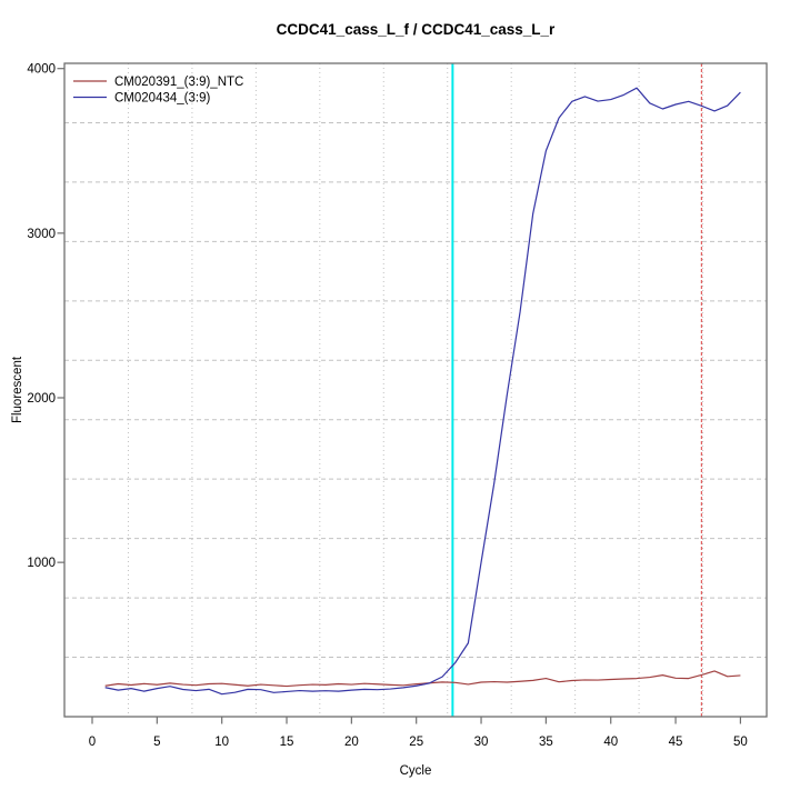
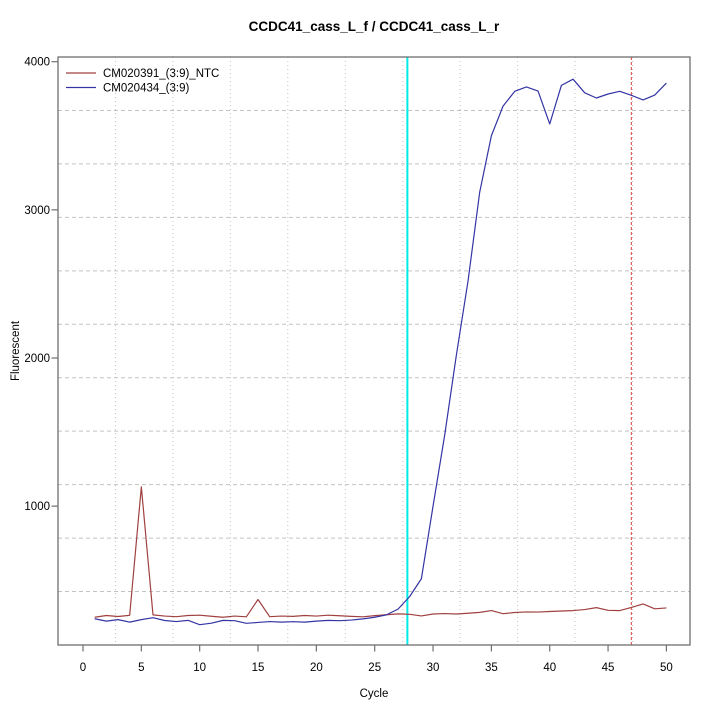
CM020391_(3:9)_NTC/5: 260 -> 1130
CM020391_(3:9)_NTC/15: 250 -> 370
CM020434_(3:9)/40: 3810 -> 3580
